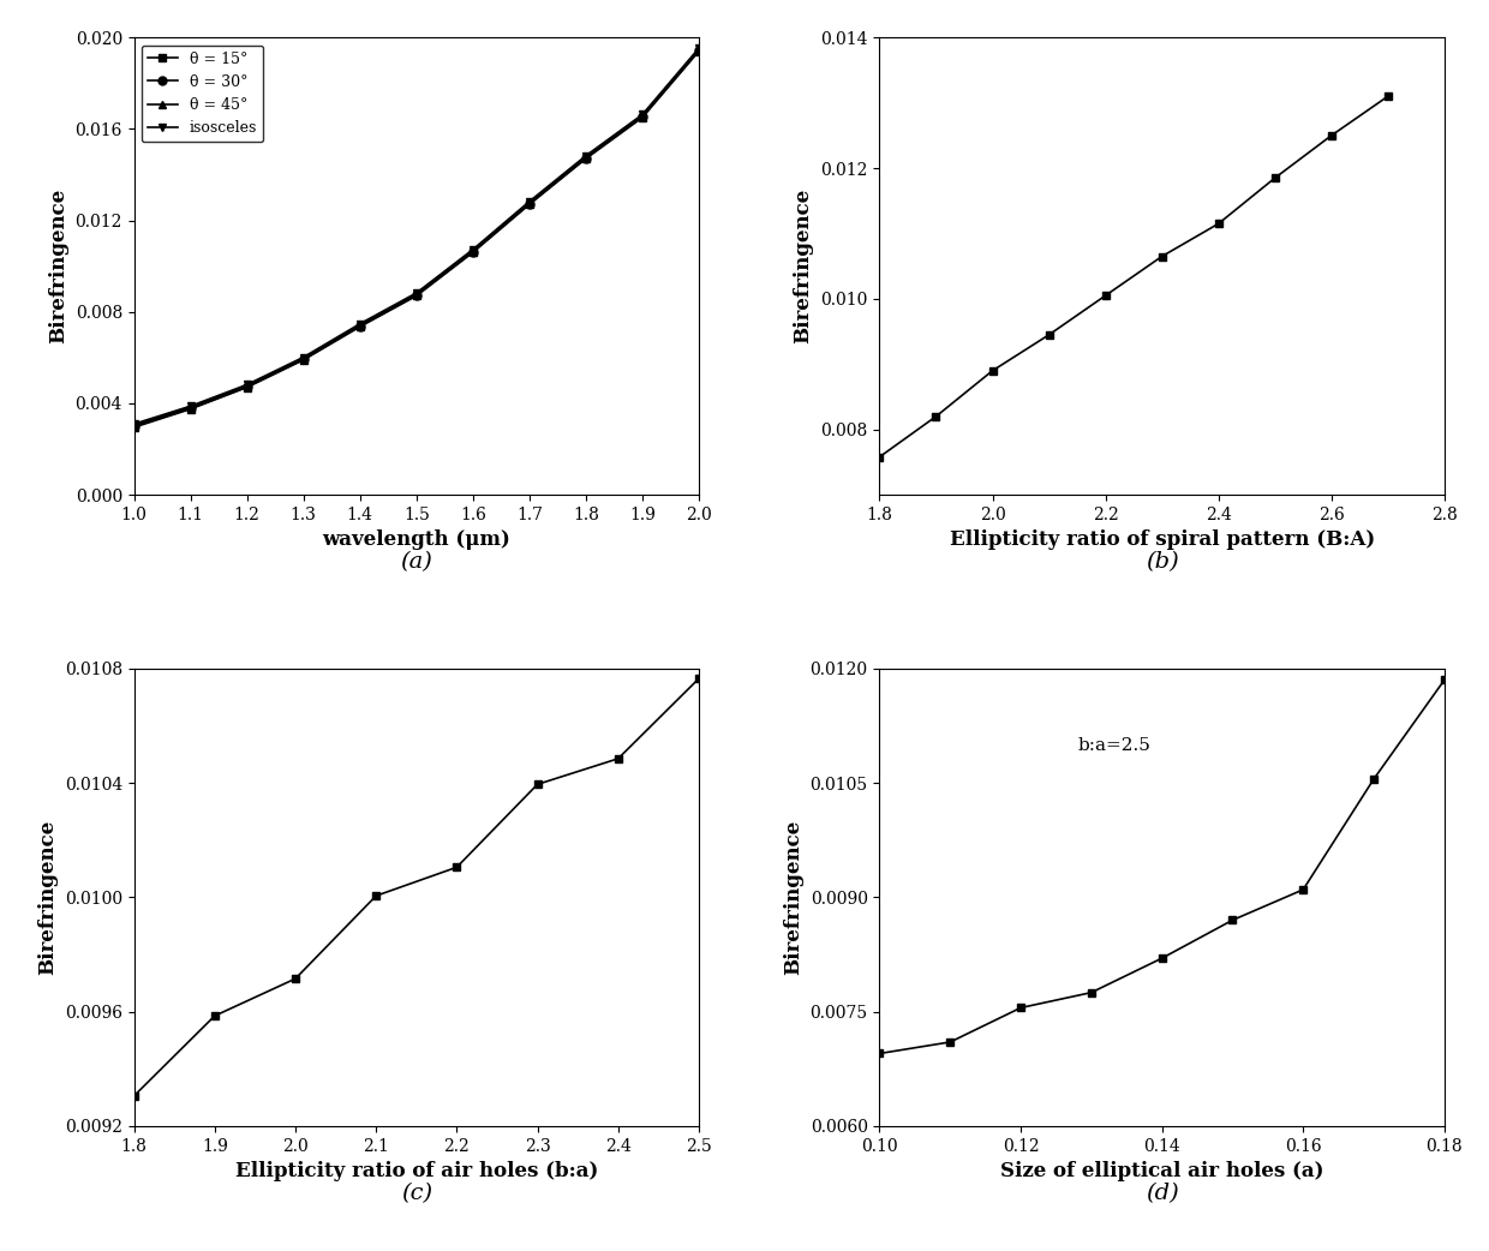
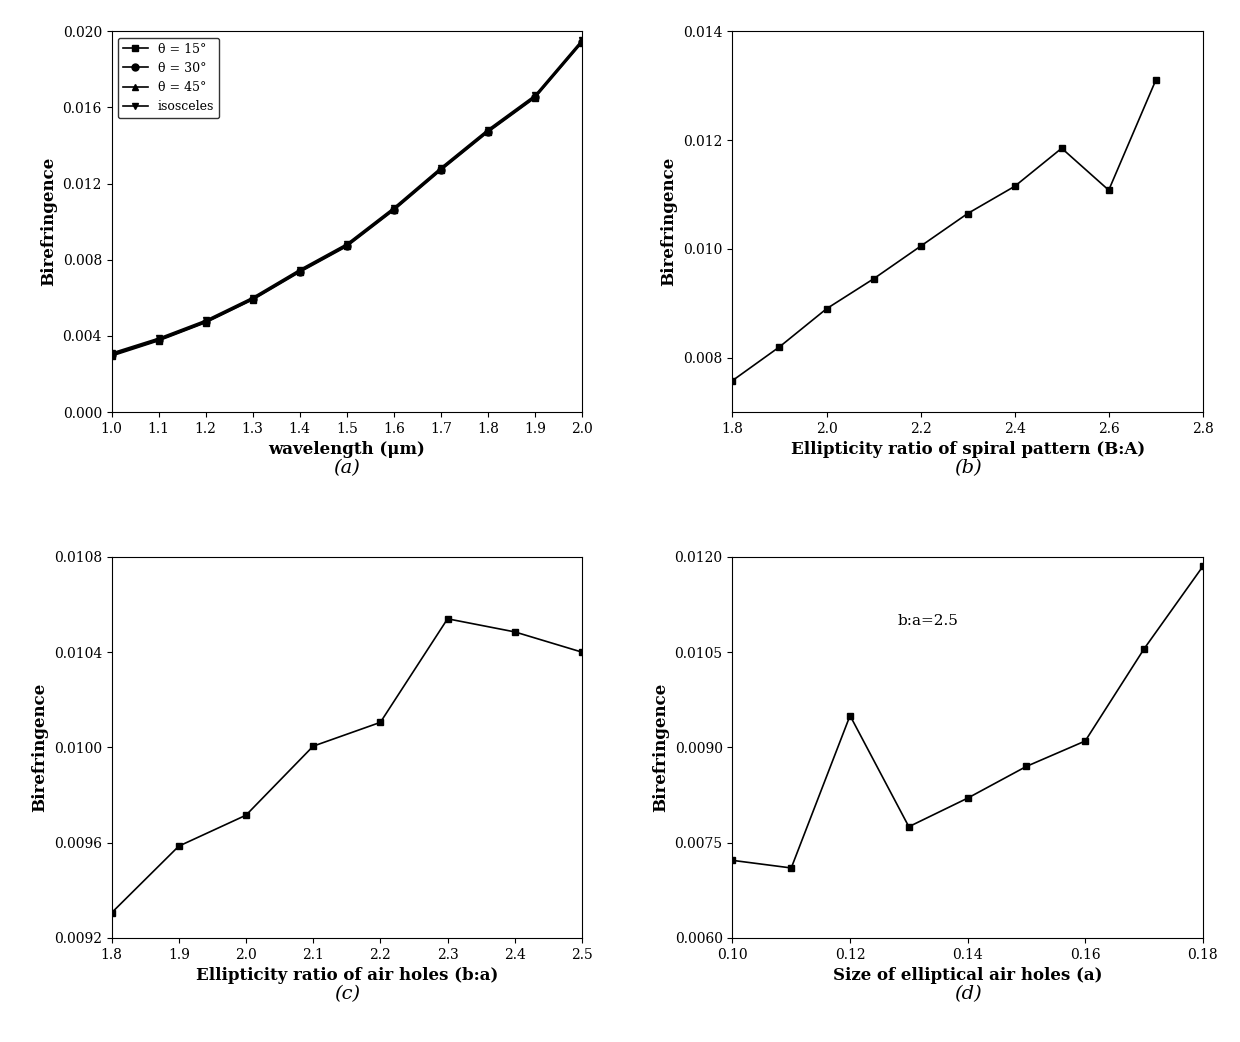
2.6: 0.01250 -> 0.01108
2.3: 0.010395 -> 0.010540
2.5: 0.010765 -> 0.010400
0.10: 0.00695 -> 0.00722
0.12: 0.00755 -> 0.00950
